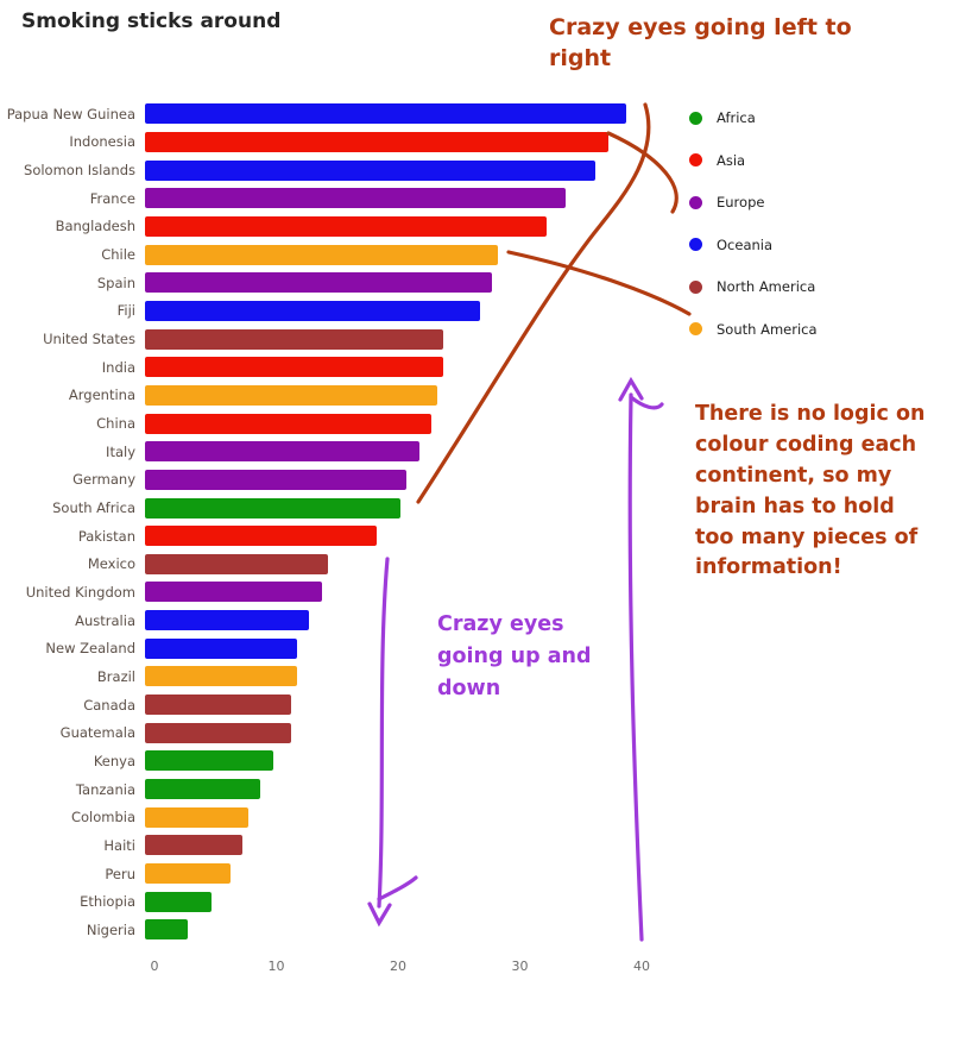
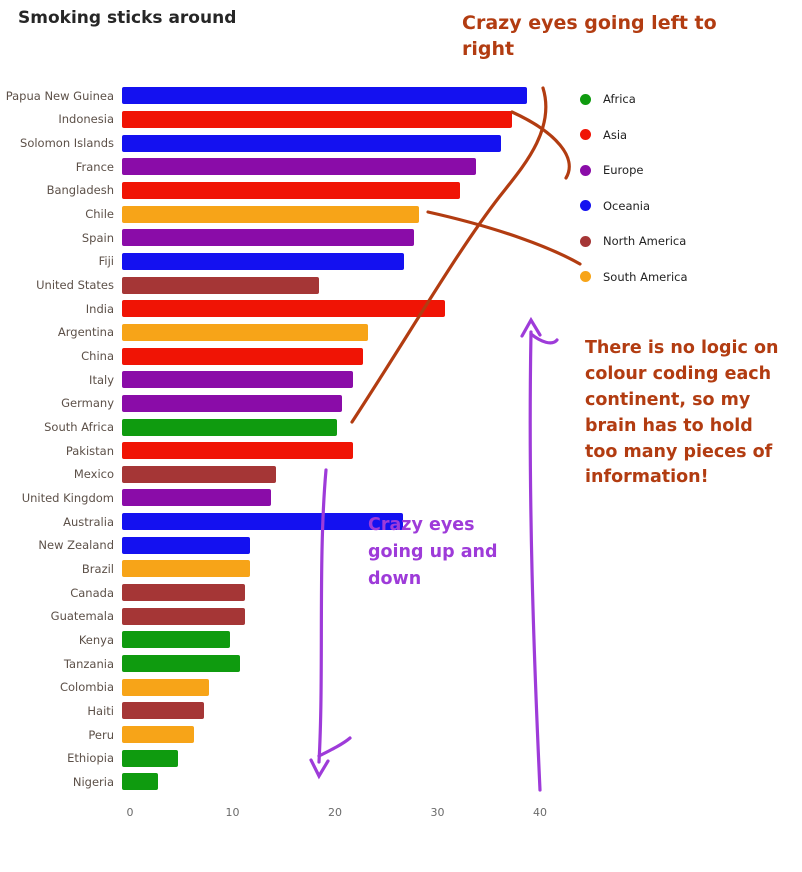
United States: 24.5 -> 19.2
India: 24.5 -> 31.5
Pakistan: 19.0 -> 22.5
Australia: 13.5 -> 27.4
Tanzania: 9.5 -> 11.5
